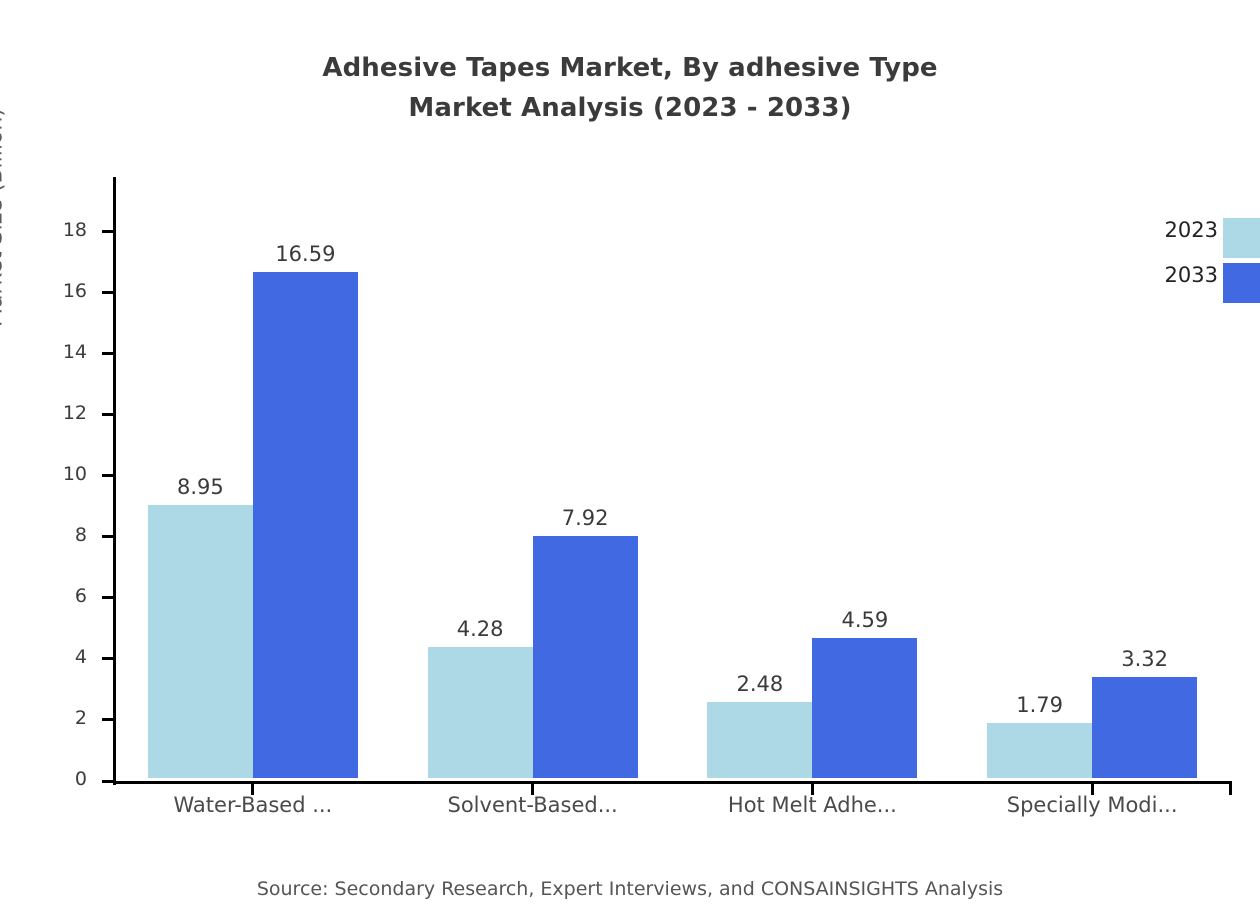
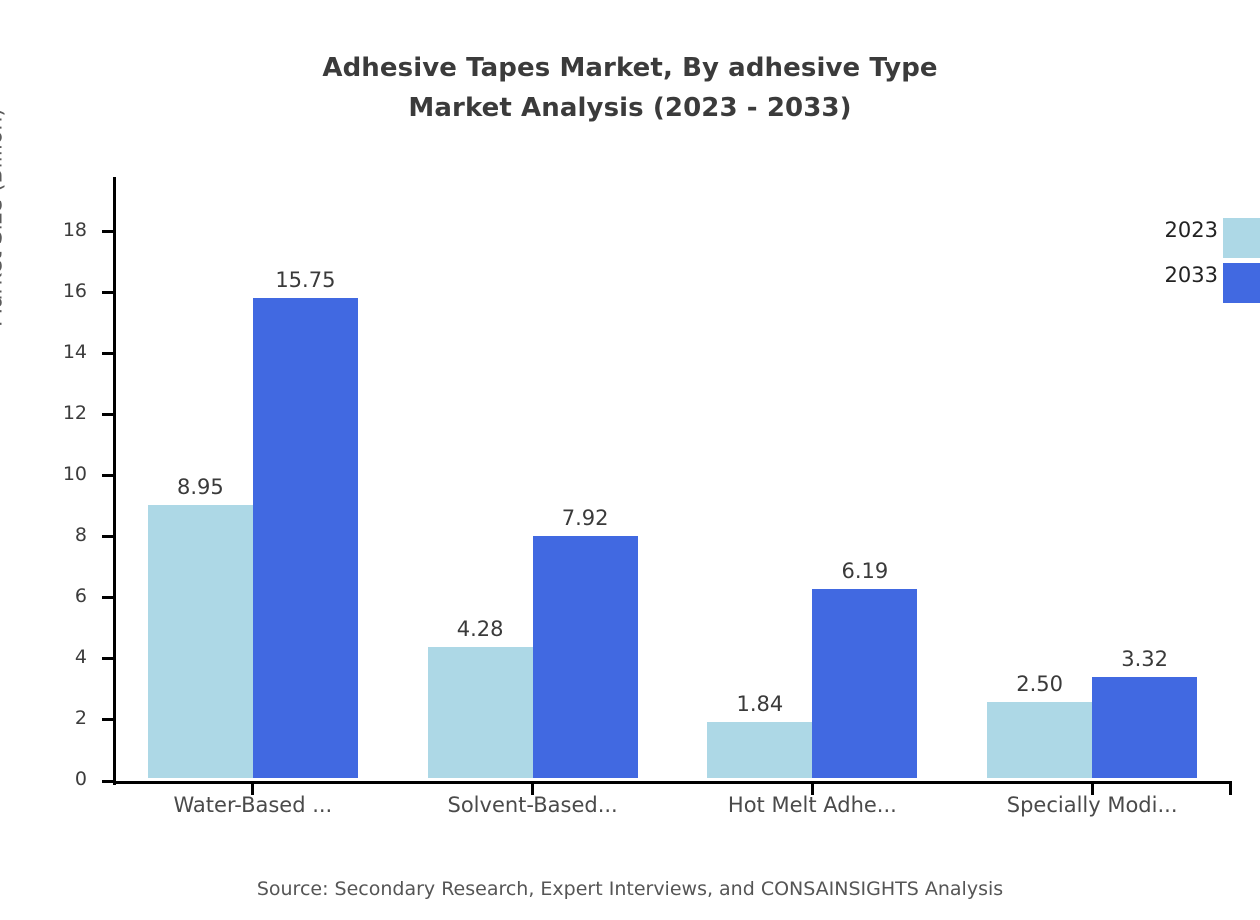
2033/Water-Based ...: 16.59 -> 15.75
2023/Hot Melt Adhe...: 2.48 -> 1.84
2033/Hot Melt Adhe...: 4.59 -> 6.19
2023/Specially Modi...: 1.79 -> 2.50
